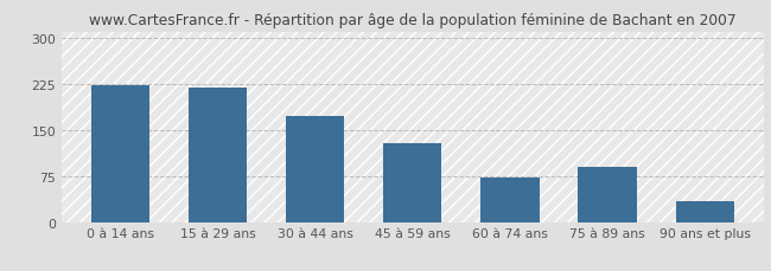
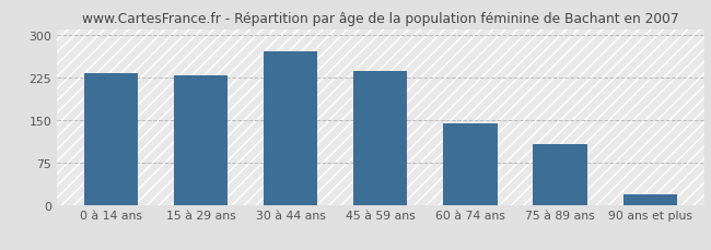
0 à 14 ans: 222 -> 232
15 à 29 ans: 218 -> 229
30 à 44 ans: 172 -> 270
45 à 59 ans: 128 -> 236
60 à 74 ans: 72 -> 143
75 à 89 ans: 90 -> 107
90 ans et plus: 34 -> 18
